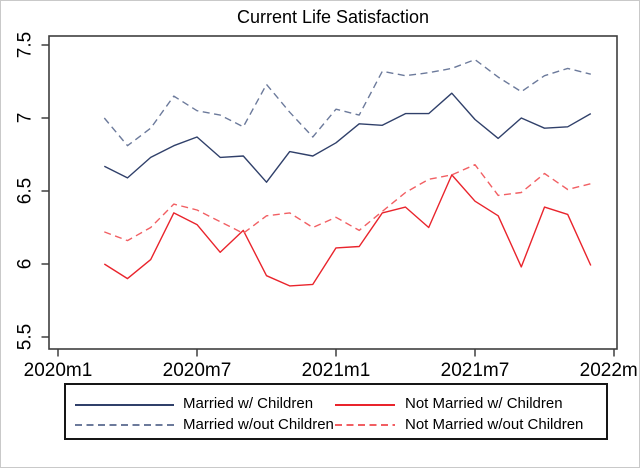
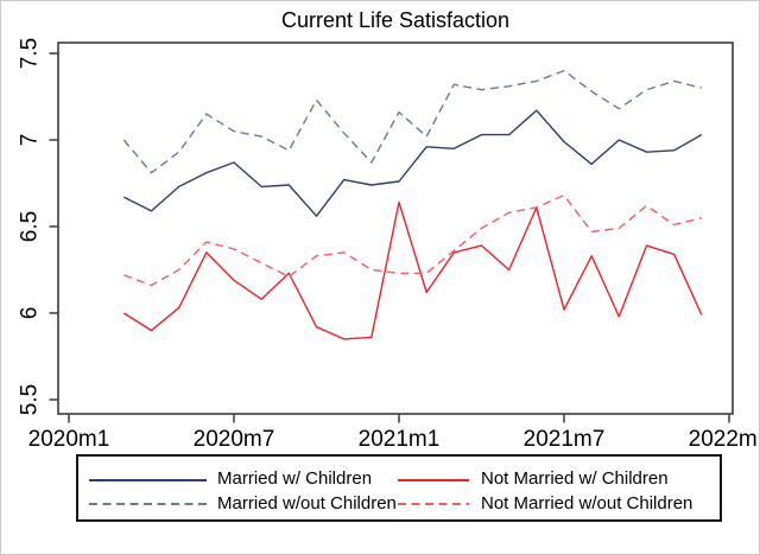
Not Married w/ Children/2020m7: 6.27 -> 6.19
Married w/ Children/2021m1: 6.83 -> 6.76
Married w/out Children/2021m1: 7.06 -> 7.16
Not Married w/ Children/2021m1: 6.11 -> 6.64
Not Married w/out Children/2021m1: 6.32 -> 6.23
Not Married w/ Children/2021m7: 6.43 -> 6.02
